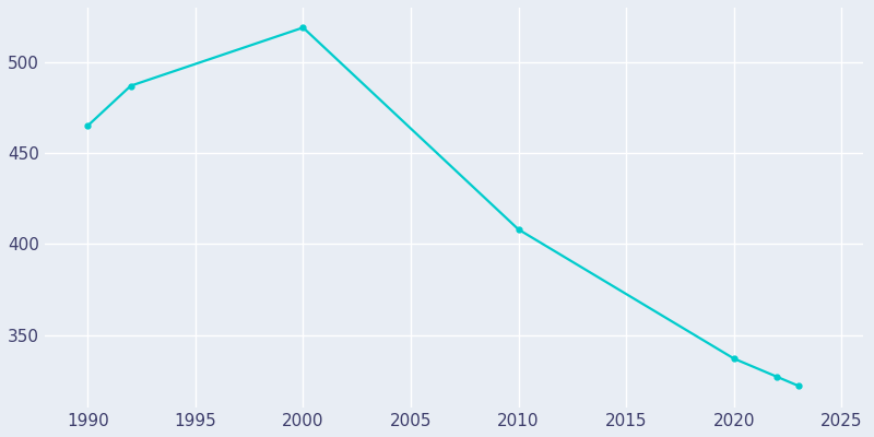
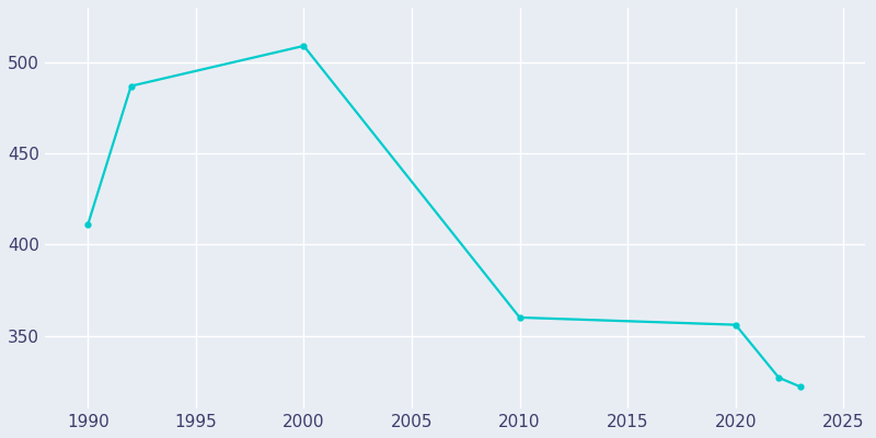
1990: 465 -> 411
2000: 519 -> 509
2010: 408 -> 360
2020: 337 -> 356
